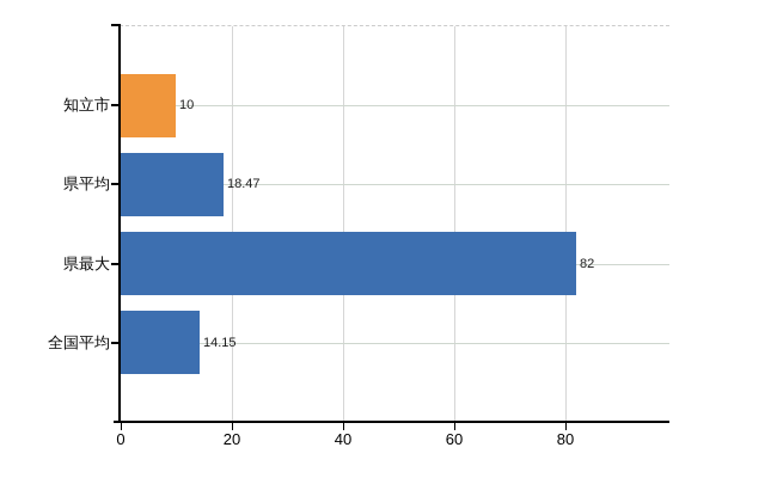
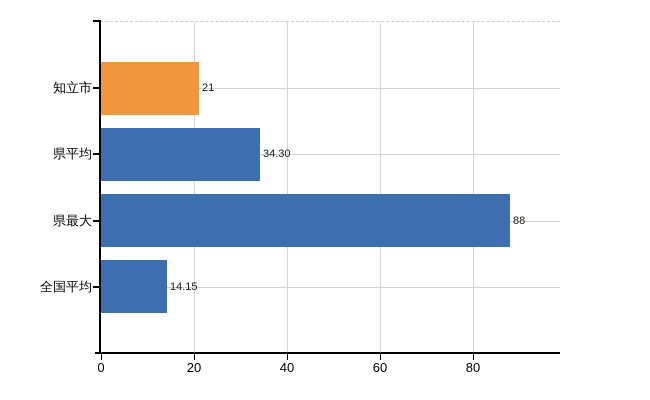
知立市: 10 -> 21
県平均: 18.47 -> 34.30
県最大: 82 -> 88
